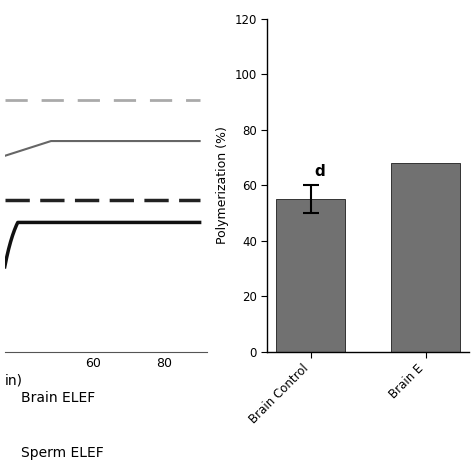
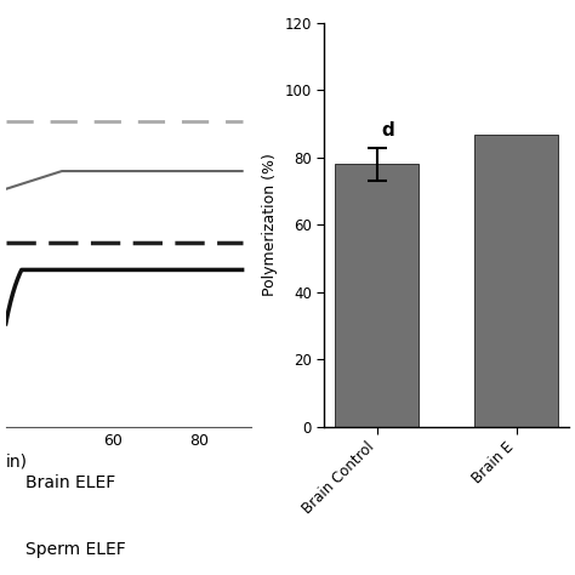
Brain Control: 55 -> 78
Brain E: 68 -> 87
